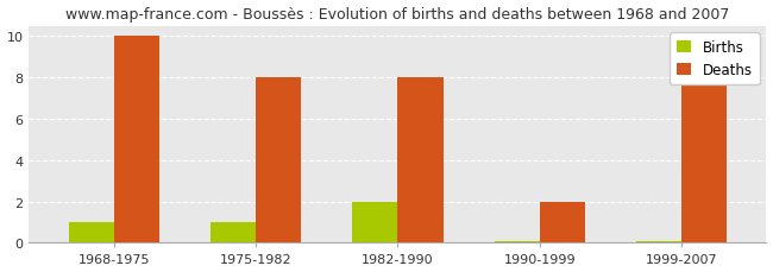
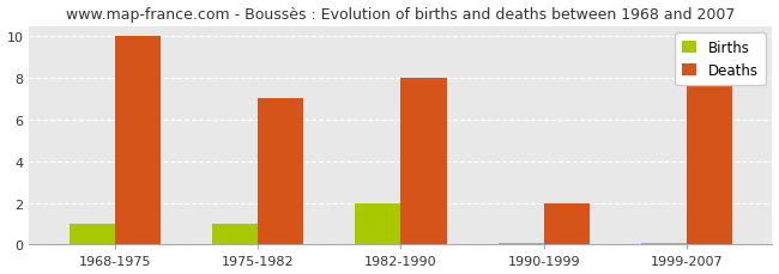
Deaths/1975-1982: 8 -> 7
